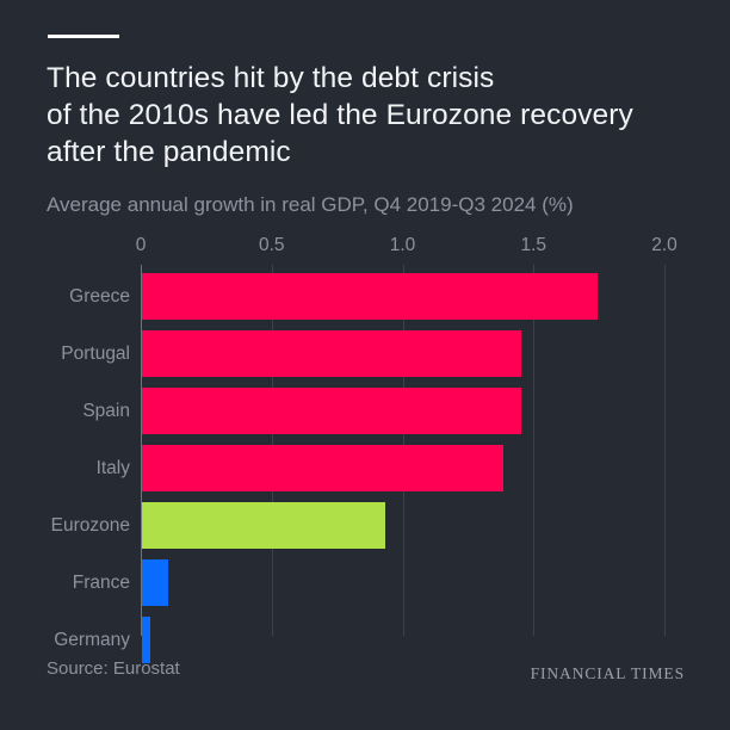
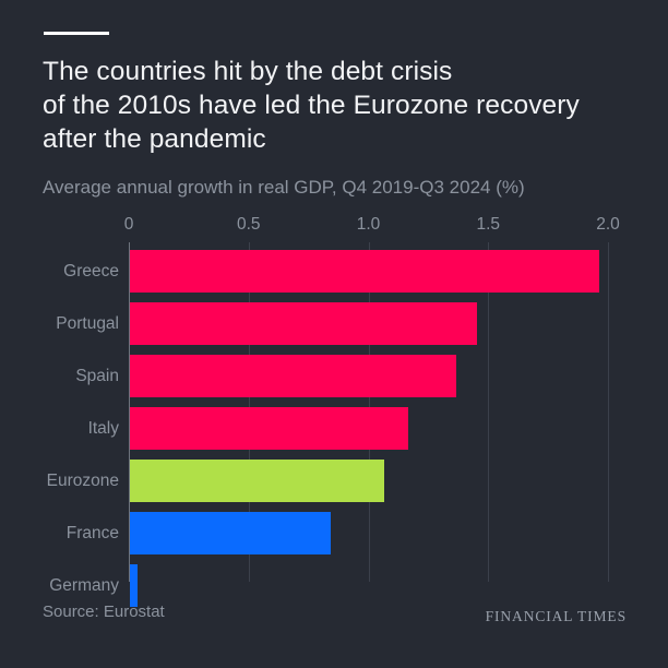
Greece: 1.74 -> 1.96
Spain: 1.45 -> 1.36
Italy: 1.38 -> 1.16
Eurozone: 0.93 -> 1.06
France: 0.10 -> 0.84
